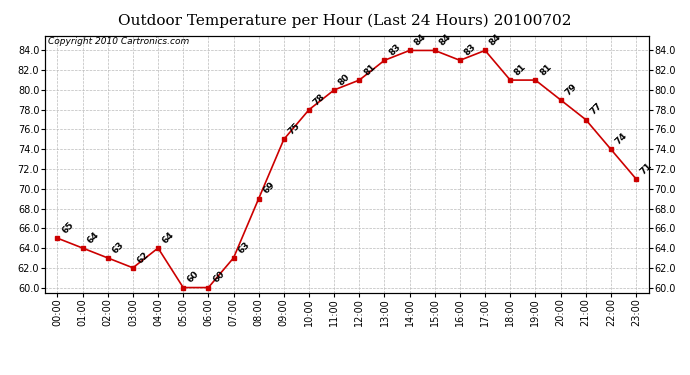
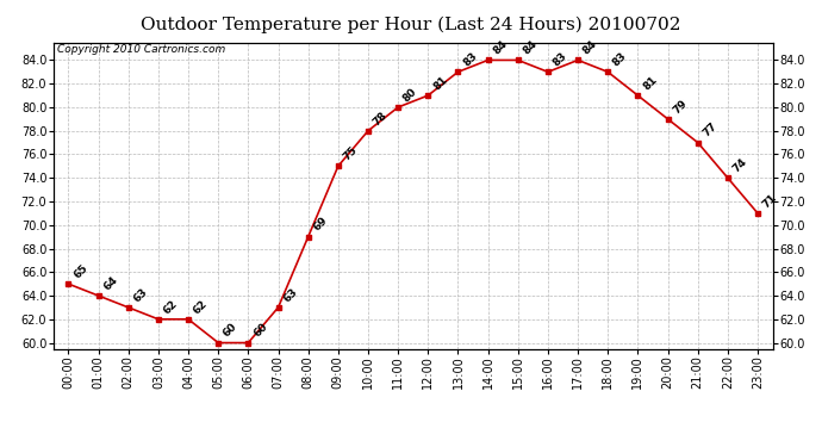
04:00: 64 -> 62
18:00: 81 -> 83
